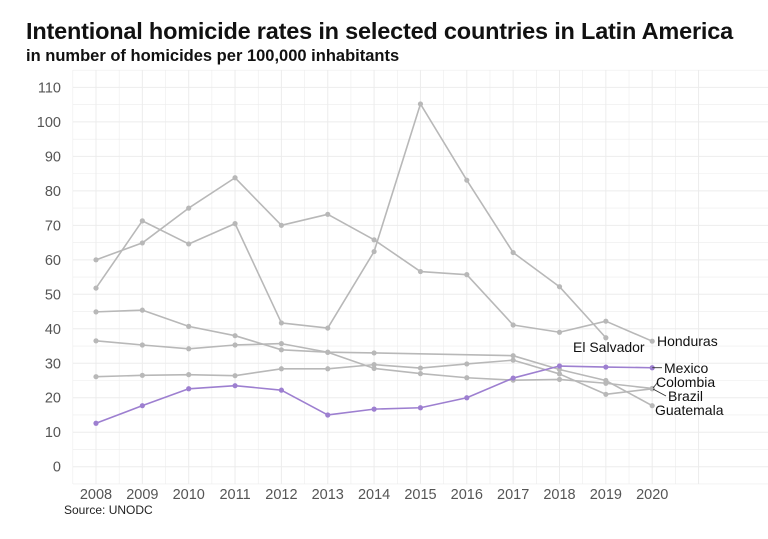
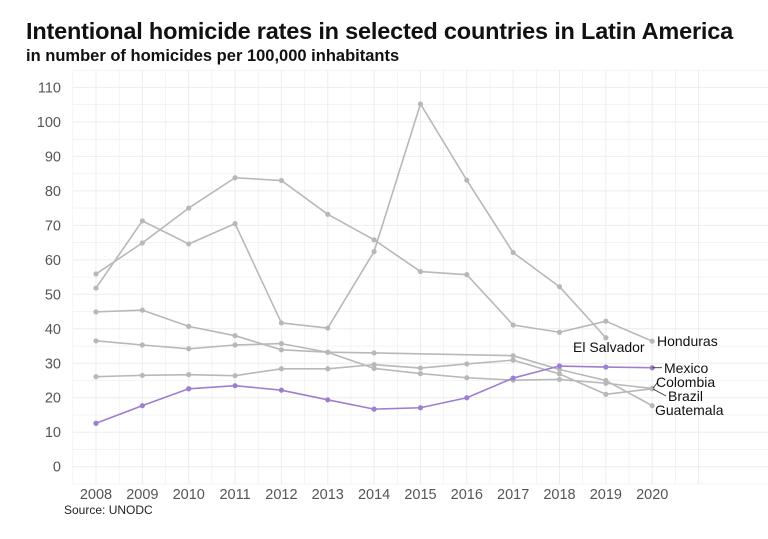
Honduras/2008: 60 -> 56
Honduras/2012: 70 -> 83
Mexico/2013: 15 -> 19
